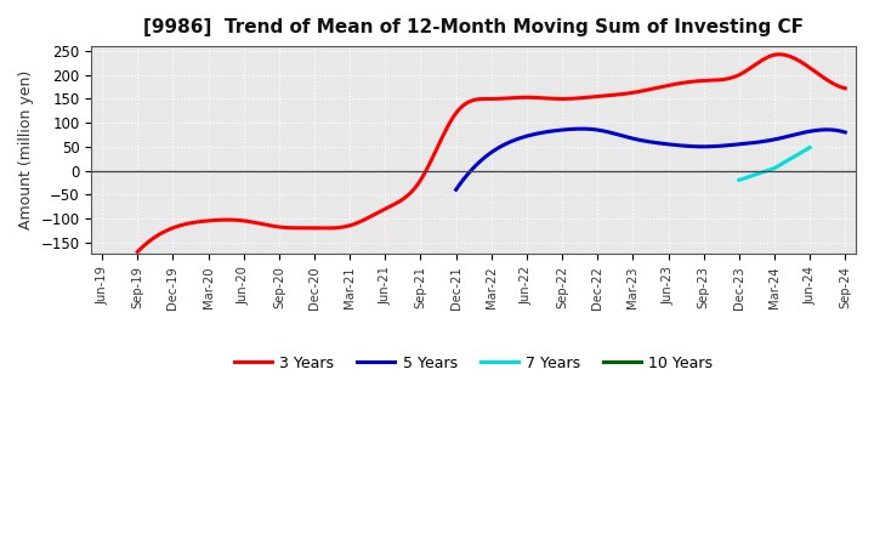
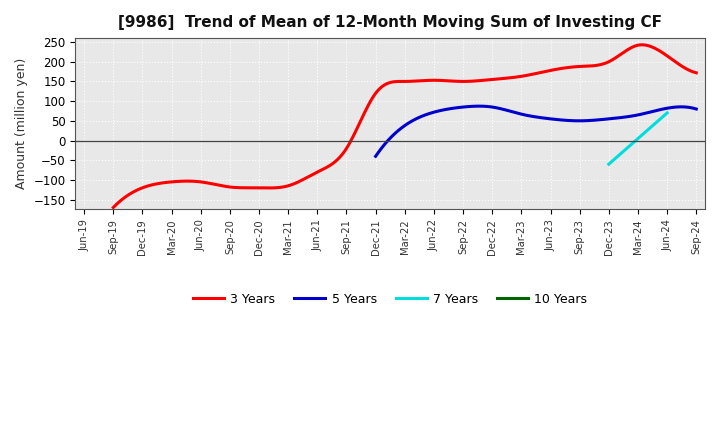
7 Years/Dec-23: -20 -> -60
7 Years/Jun-24: 48 -> 70
